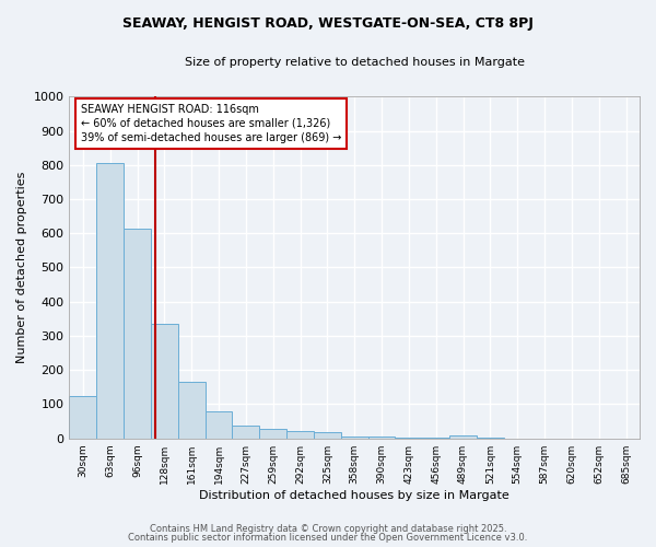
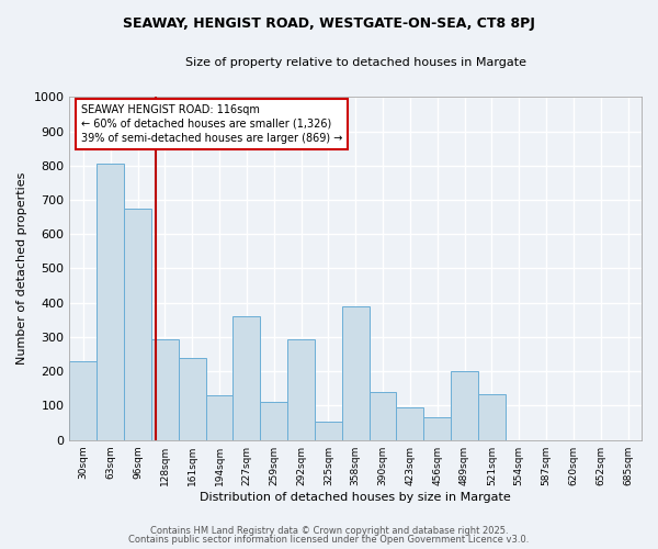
30sqm: 125 -> 230
96sqm: 615 -> 675
128sqm: 335 -> 295
161sqm: 165 -> 240
194sqm: 80 -> 130
227sqm: 38 -> 360
259sqm: 27 -> 110
292sqm: 22 -> 295
325sqm: 17 -> 55
358sqm: 7 -> 390
390sqm: 5 -> 140
423sqm: 3 -> 95
456sqm: 1 -> 65
489sqm: 9 -> 200
521sqm: 1 -> 135
